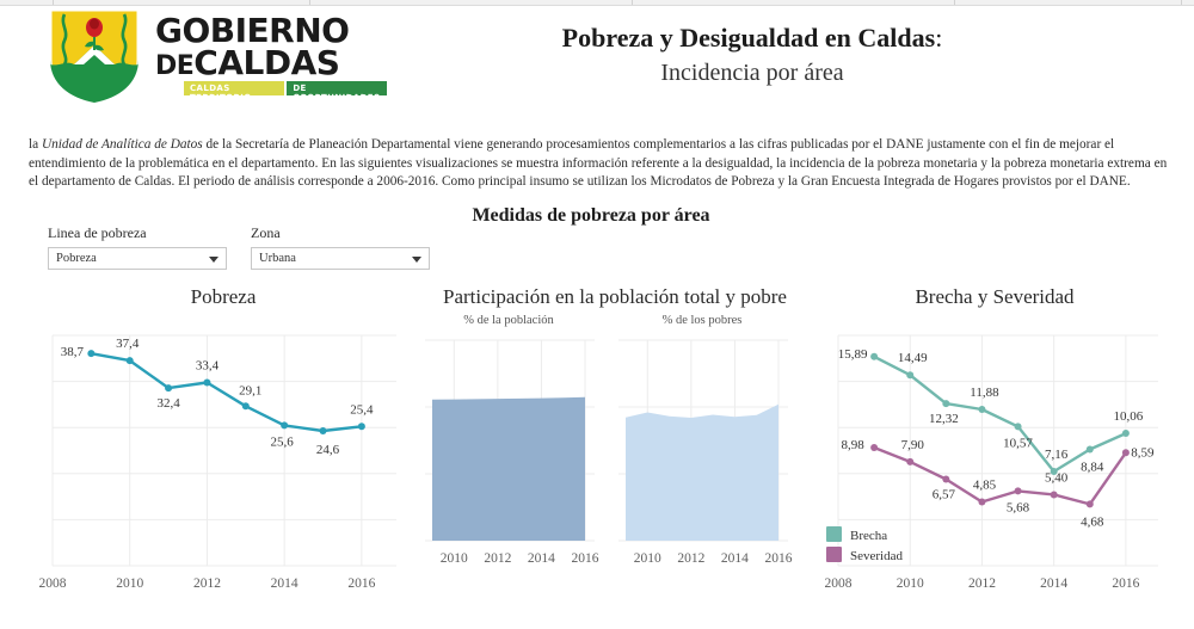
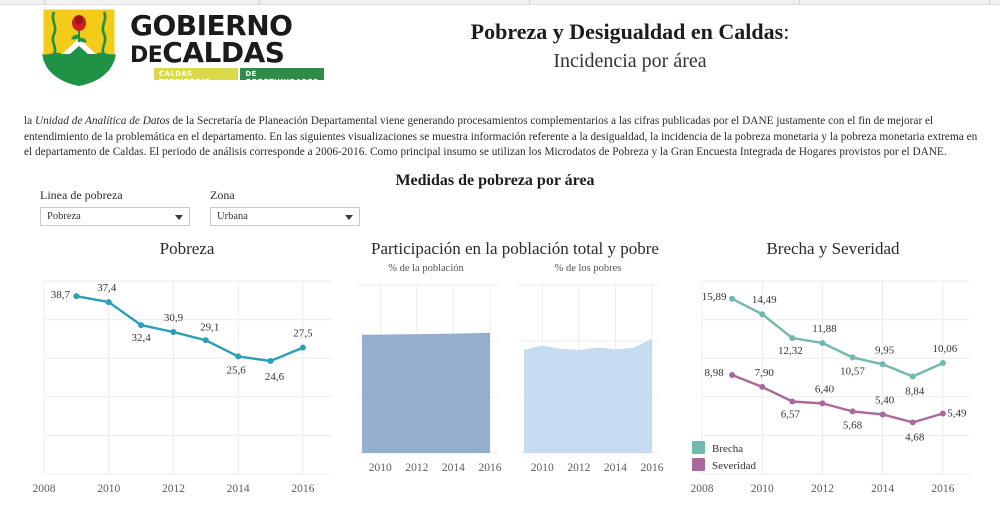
Pobreza/2012: 33,4 -> 30,9
Pobreza/2016: 25,4 -> 27,5
Brecha y Severidad/Severidad/2012: 4,85 -> 6,40
Brecha y Severidad/Brecha/2014: 7,16 -> 9,95
Brecha y Severidad/Severidad/2016: 8,59 -> 5,49
